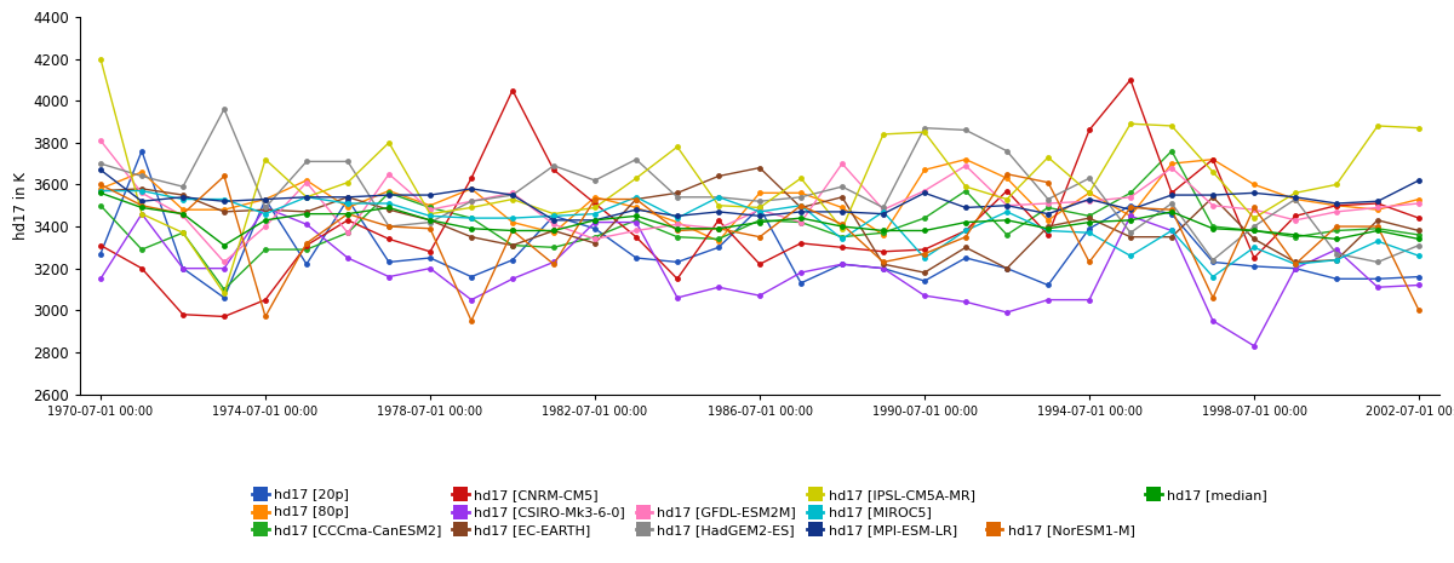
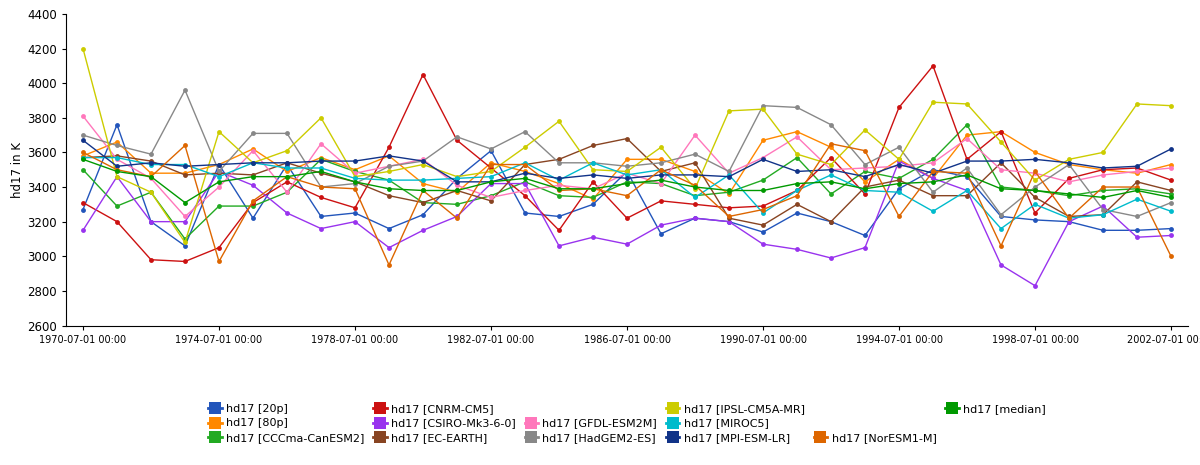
hd17 [20p]/1982-07-01 00:00: 3390 -> 3610
hd17 [CSIRO-Mk3-6-0]/1994-07-01 00:00: 3050 -> 3550
